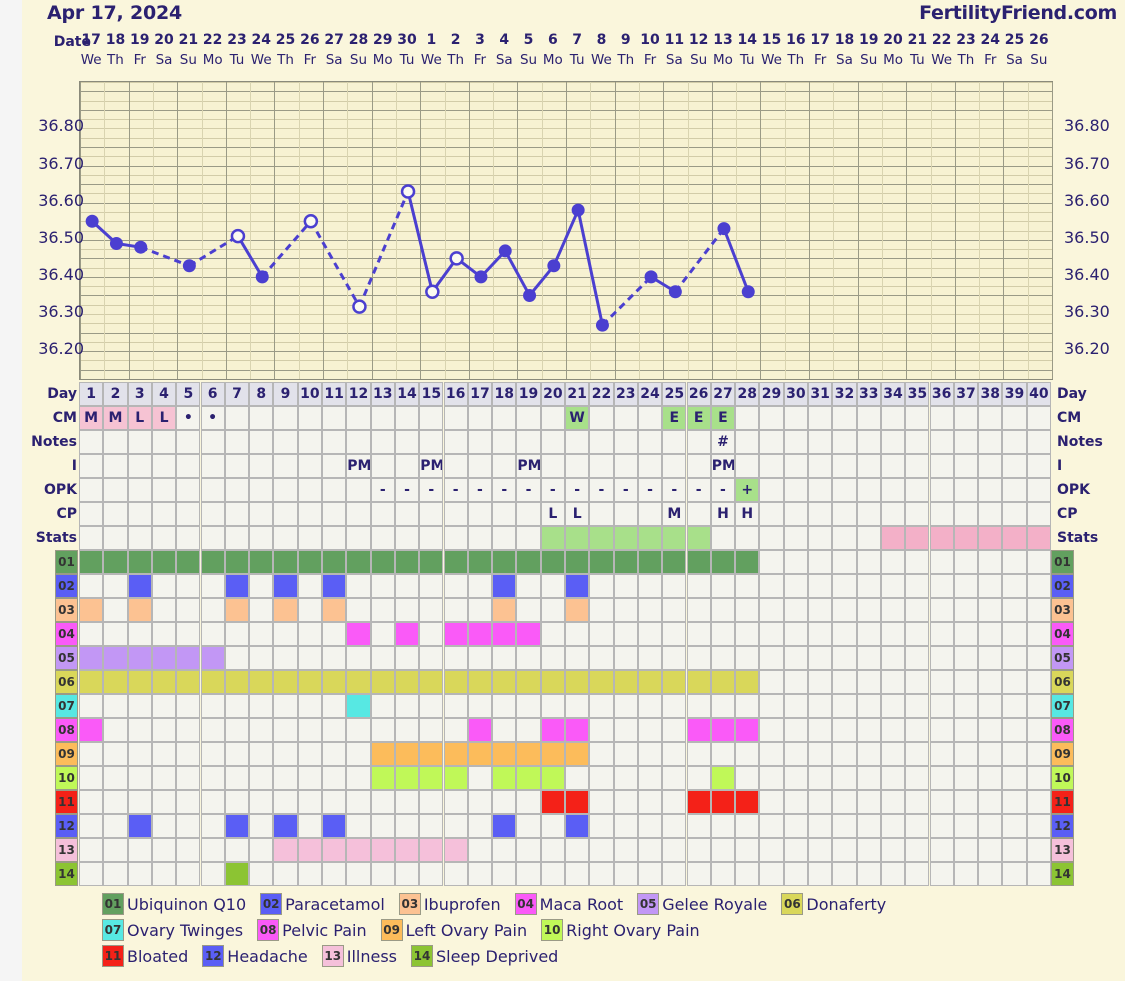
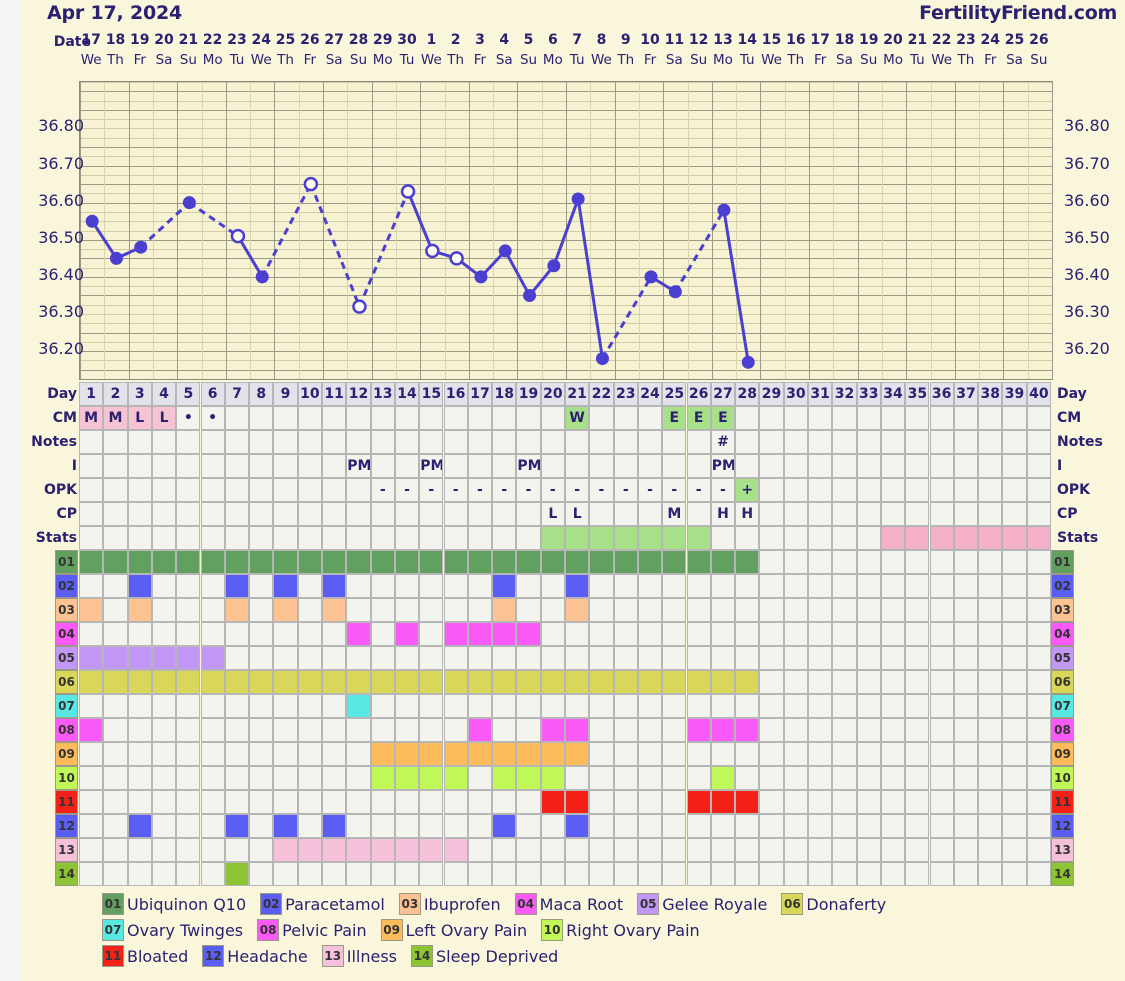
2: 36.49 -> 36.45
5: 36.43 -> 36.60
10: 36.55 -> 36.65
15: 36.36 -> 36.47
21: 36.58 -> 36.61
22: 36.27 -> 36.18
27: 36.53 -> 36.58
28: 36.36 -> 36.17
